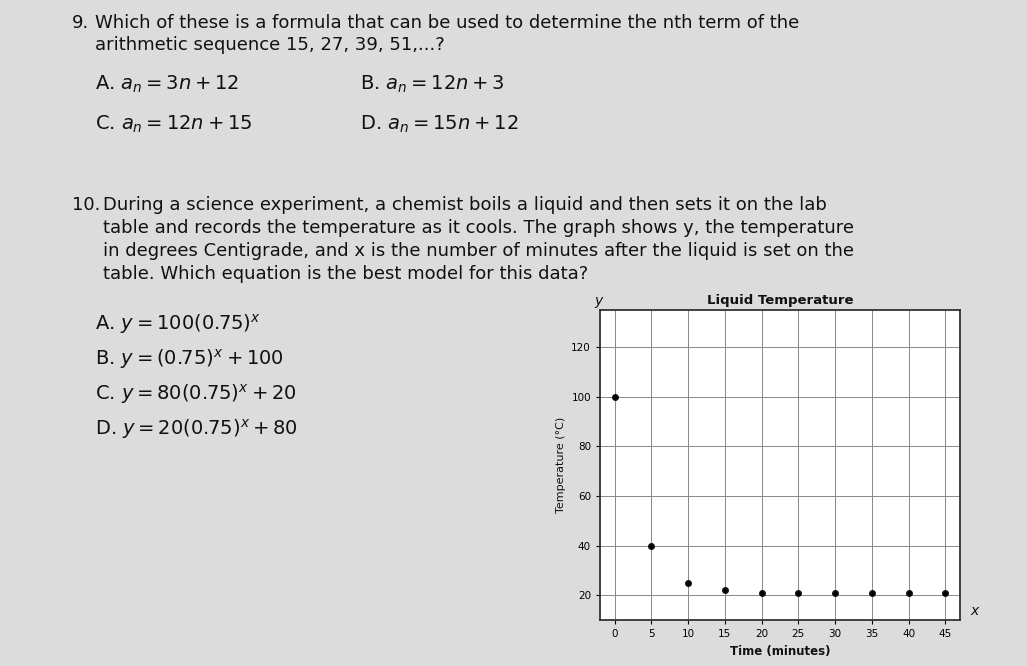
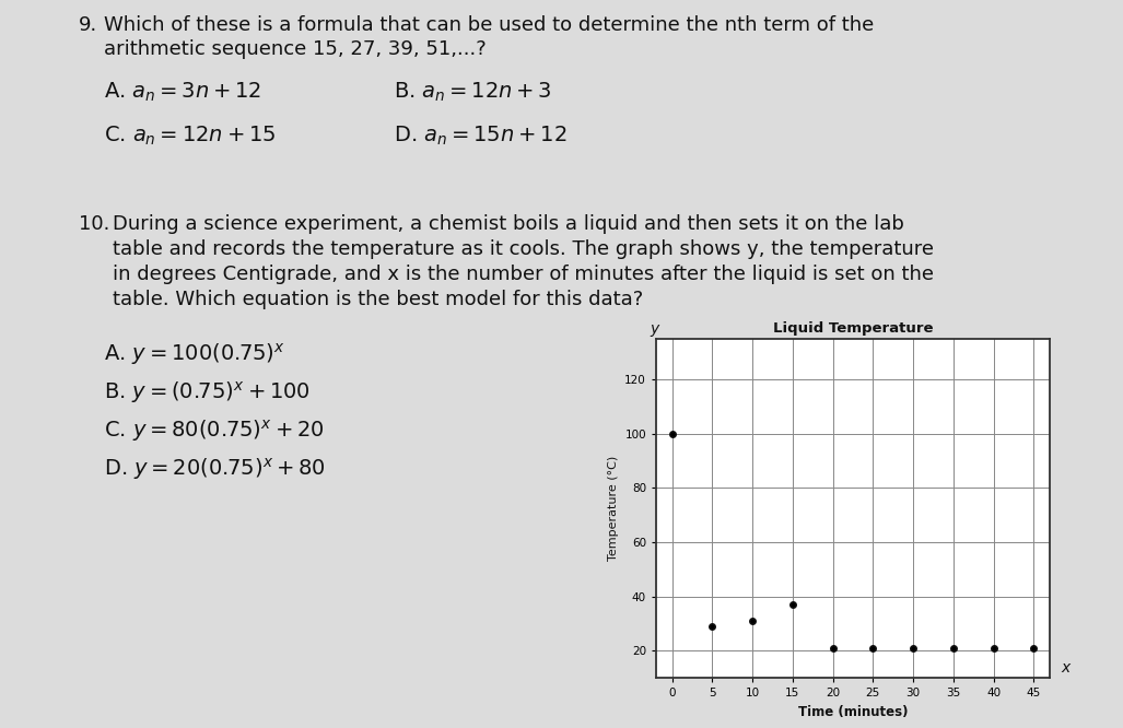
5: 40 -> 29
10: 25 -> 31
15: 22 -> 37
